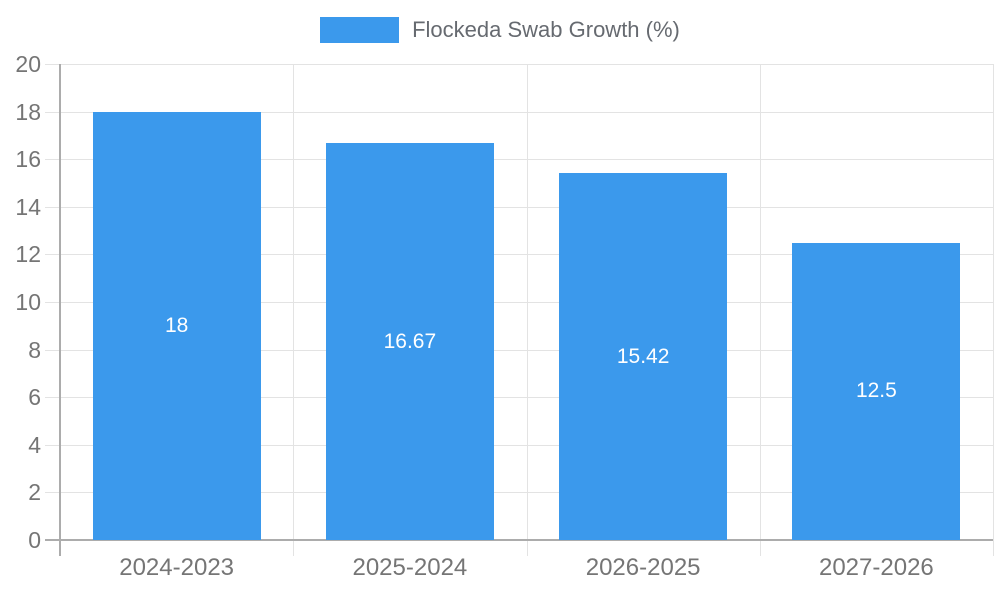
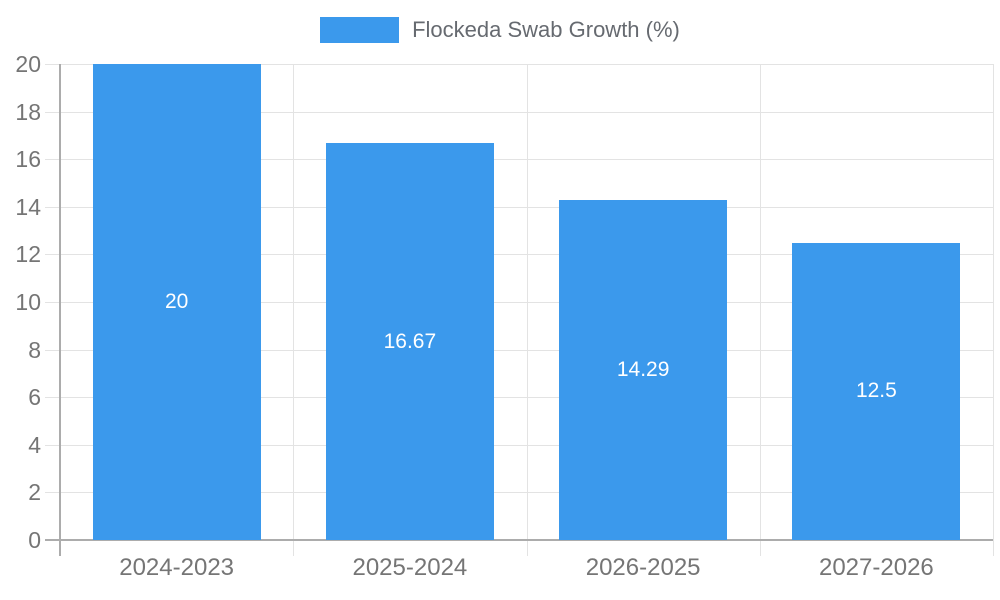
2024-2023: 18 -> 20
2026-2025: 15.42 -> 14.29
